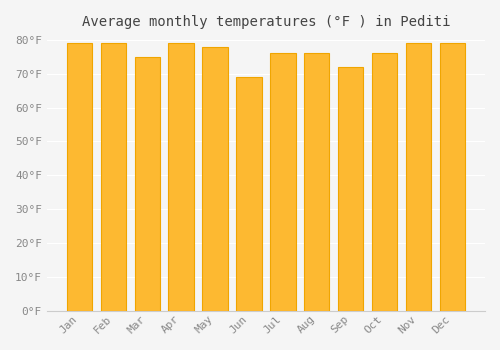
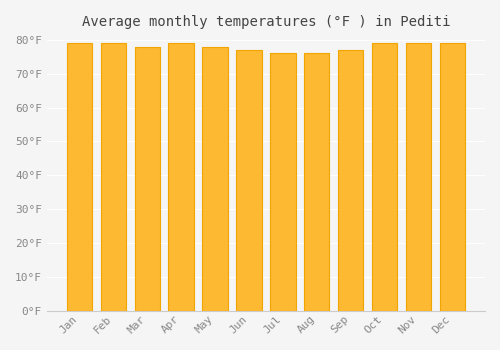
Mar: 75°F -> 78°F
Jun: 69°F -> 77°F
Sep: 72°F -> 77°F
Oct: 76°F -> 79°F
